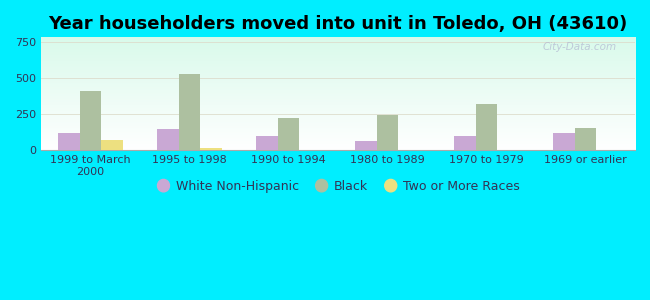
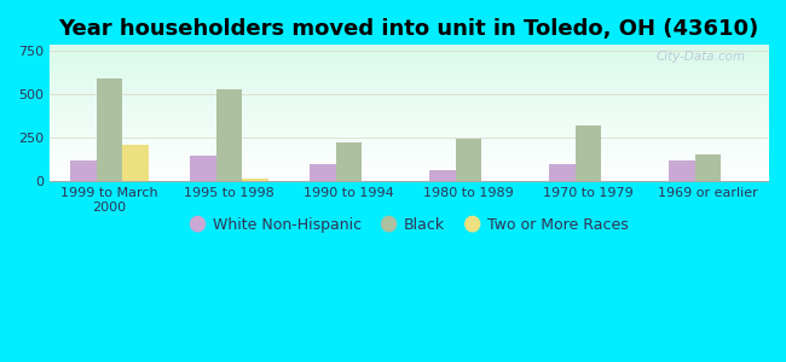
Black/1999 to March 2000: 410 -> 590
Two or More Races/1999 to March 2000: 80 -> 210
